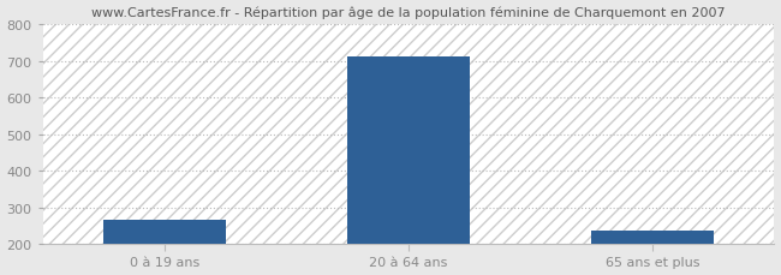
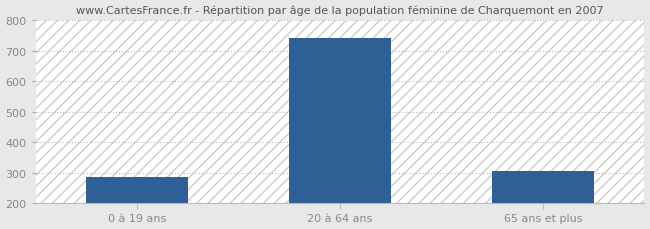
0 à 19 ans: 265 -> 285
20 à 64 ans: 713 -> 740
65 ans et plus: 237 -> 305
